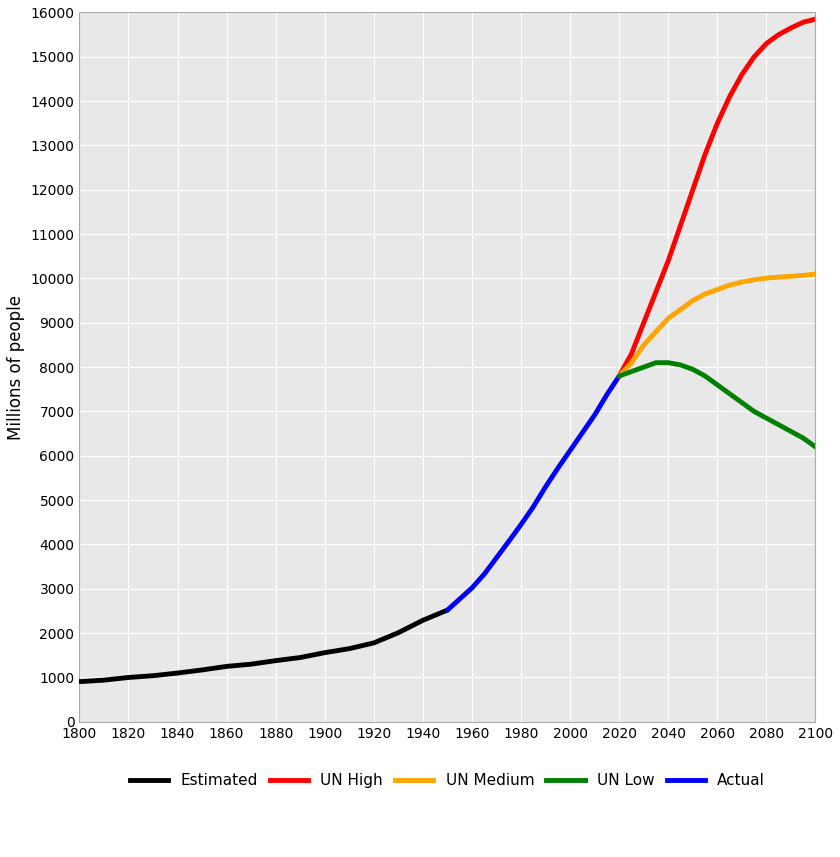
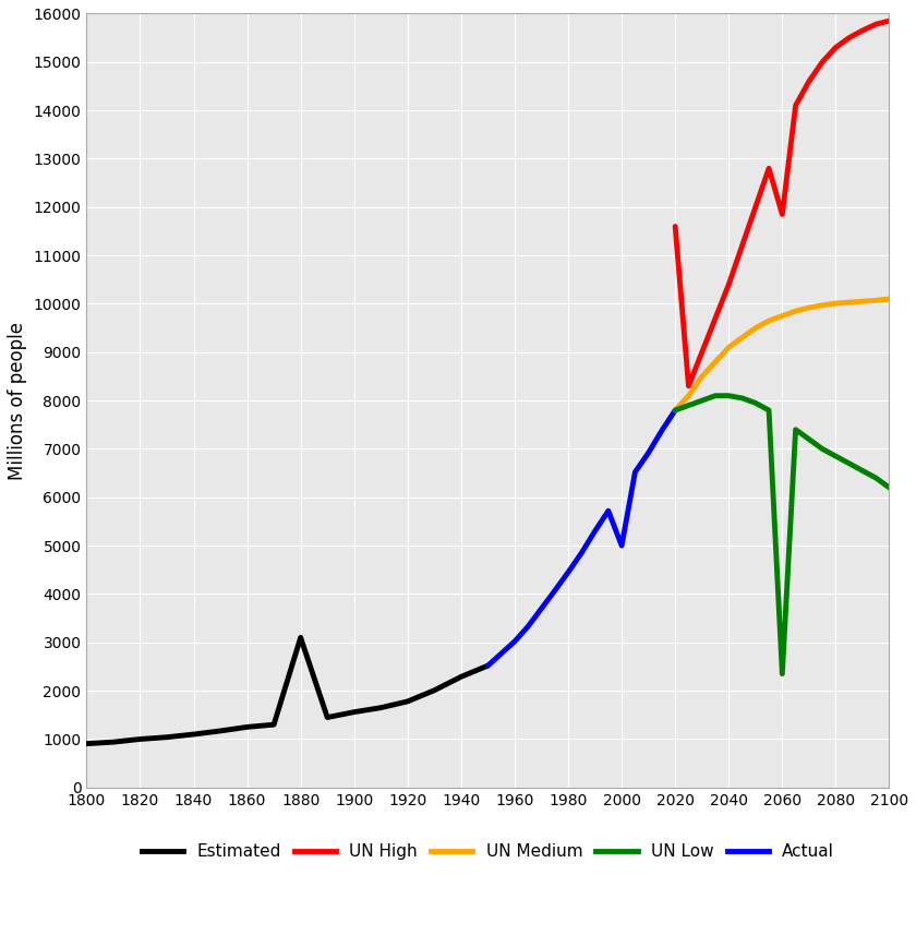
Estimated/1880: 1380 -> 3100
Actual/2000: 6120 -> 5000
UN High/2020: 7800 -> 11600
UN High/2060: 13500 -> 11850
UN Low/2060: 7600 -> 2350
